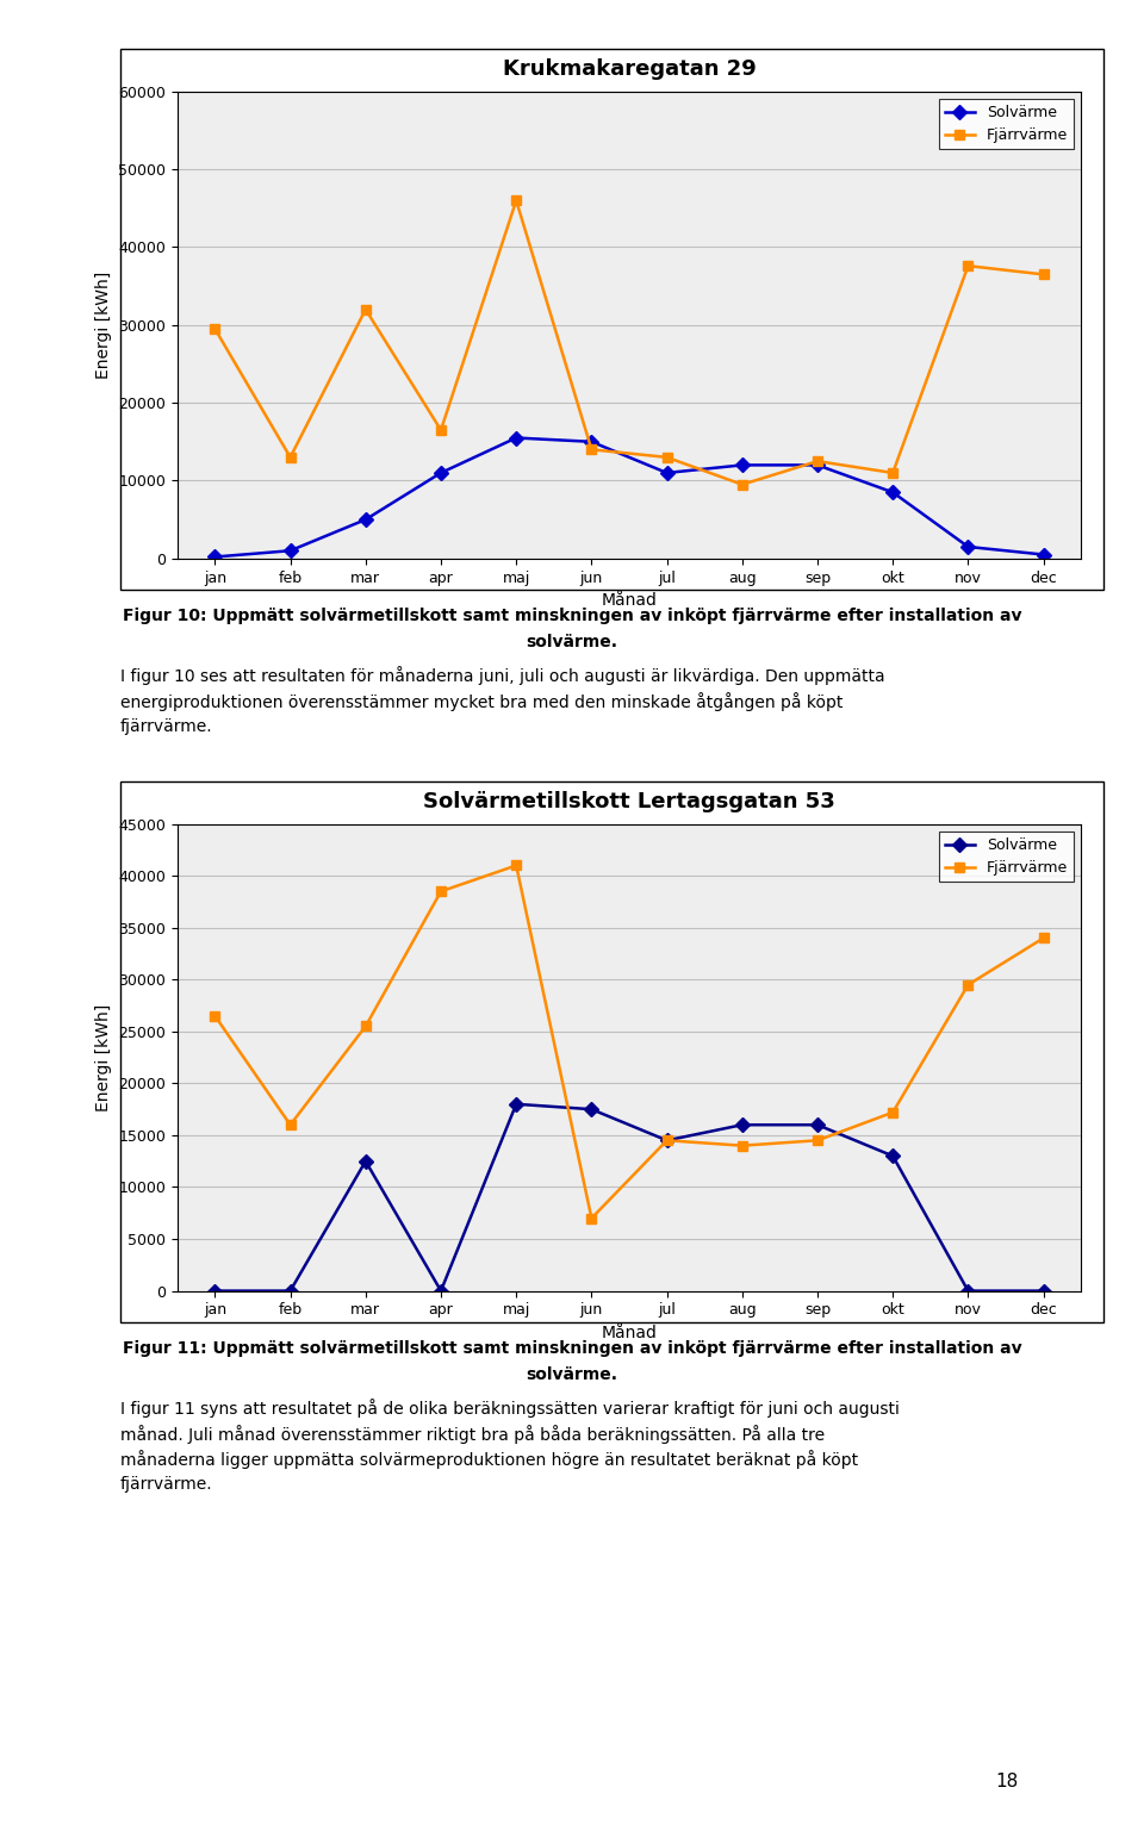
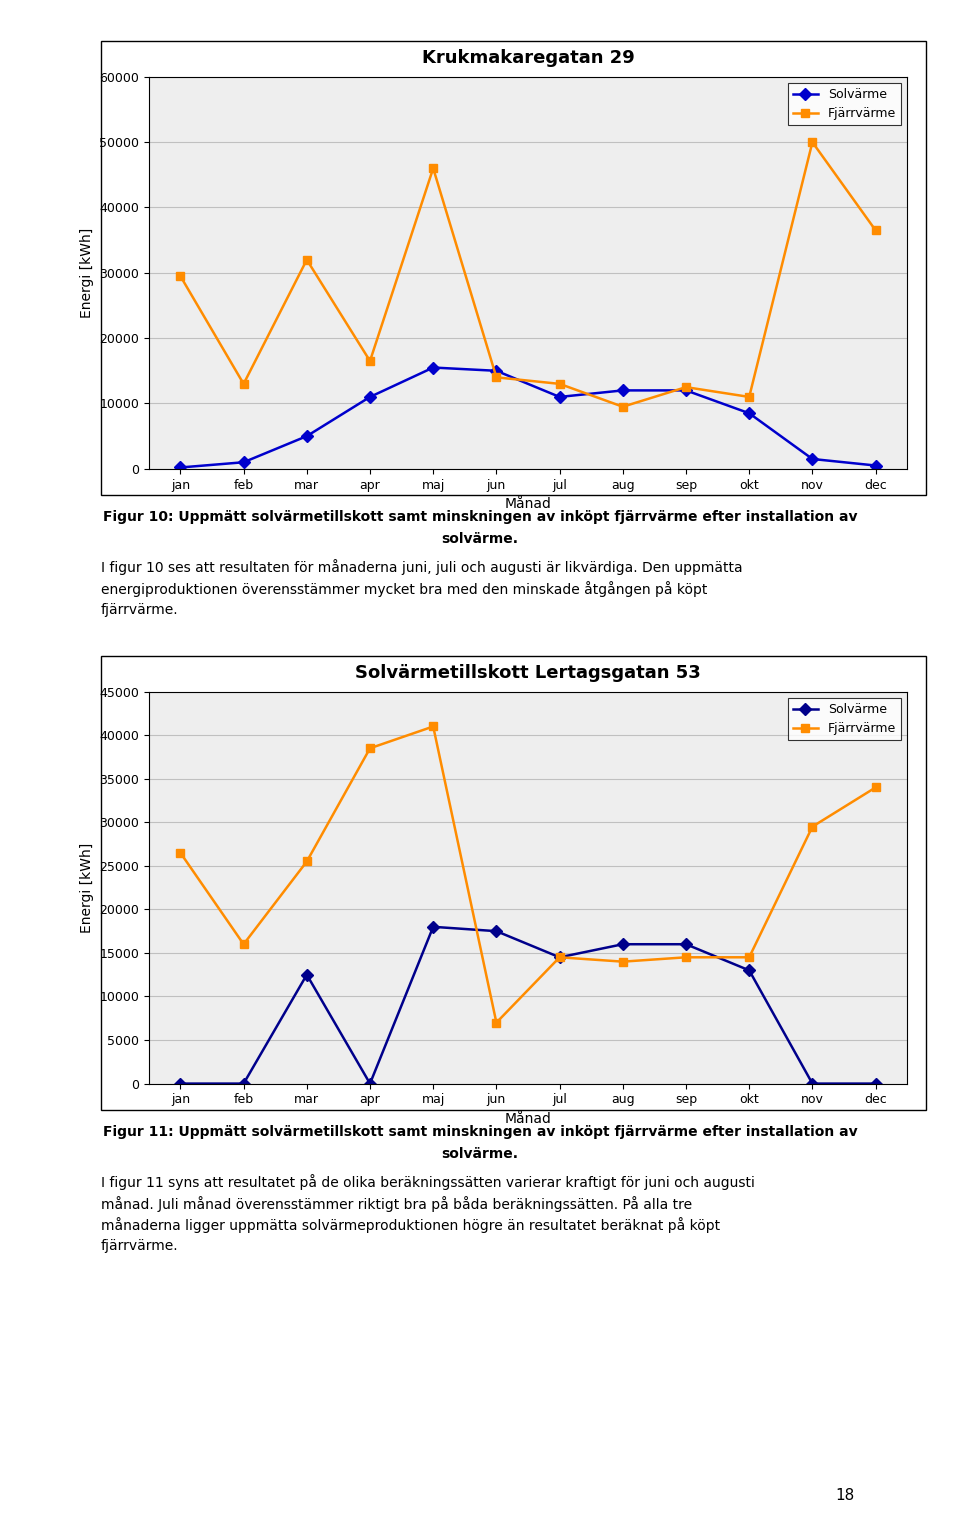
Krukmakaregatan 29/Fjärrvärme/nov: 37600 -> 50000
Solvärmetillskott Lertagsgatan 53/Fjärrvärme/okt: 17200 -> 14500
